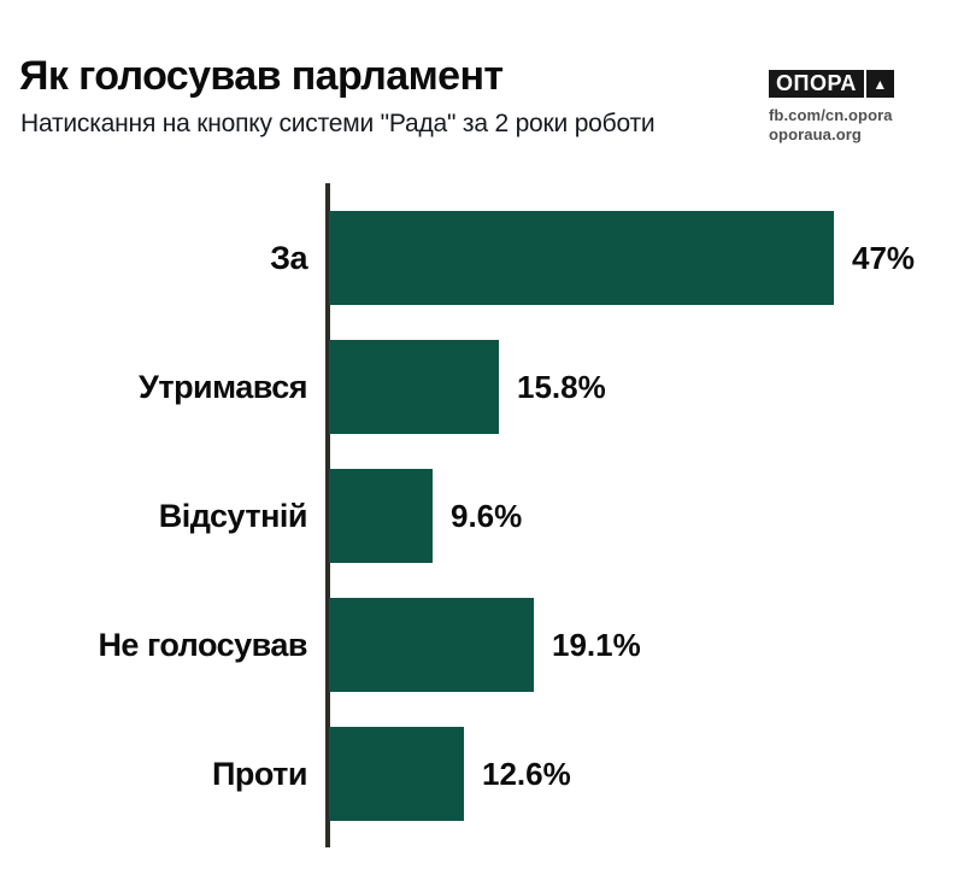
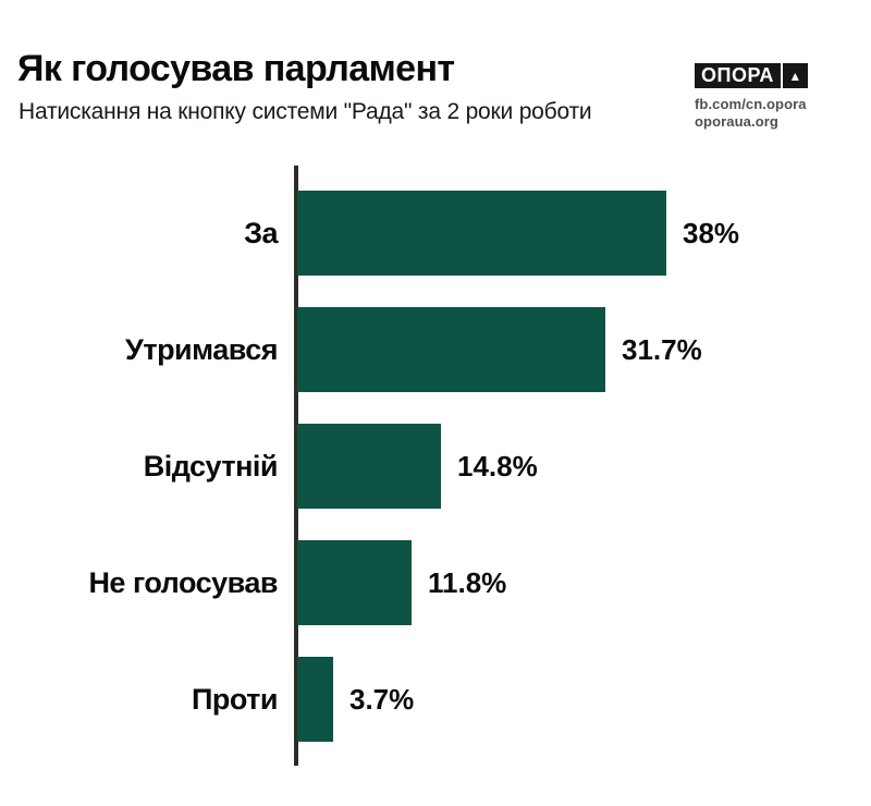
За: 47% -> 38%
Утримався: 15.8% -> 31.7%
Відсутній: 9.6% -> 14.8%
Не голосував: 19.1% -> 11.8%
Проти: 12.6% -> 3.7%
